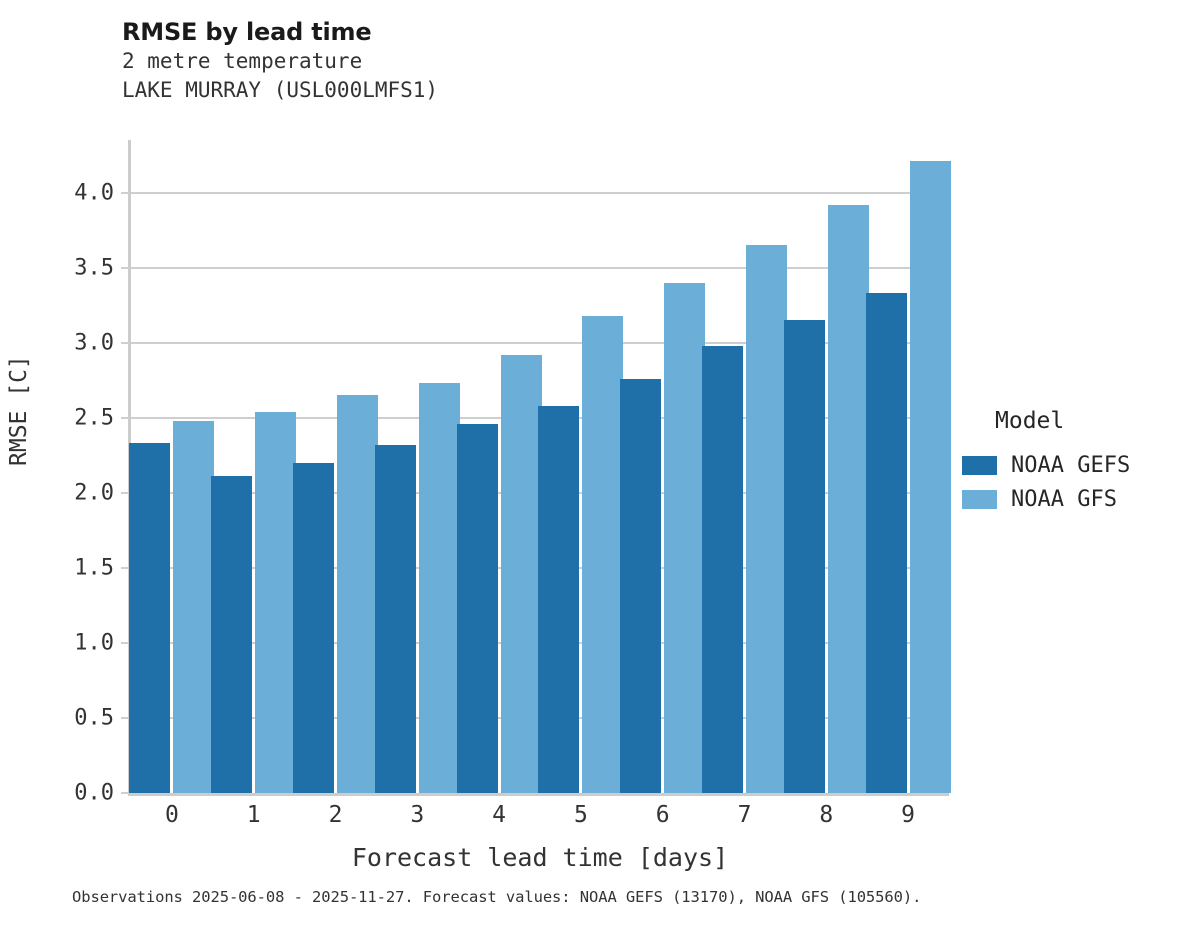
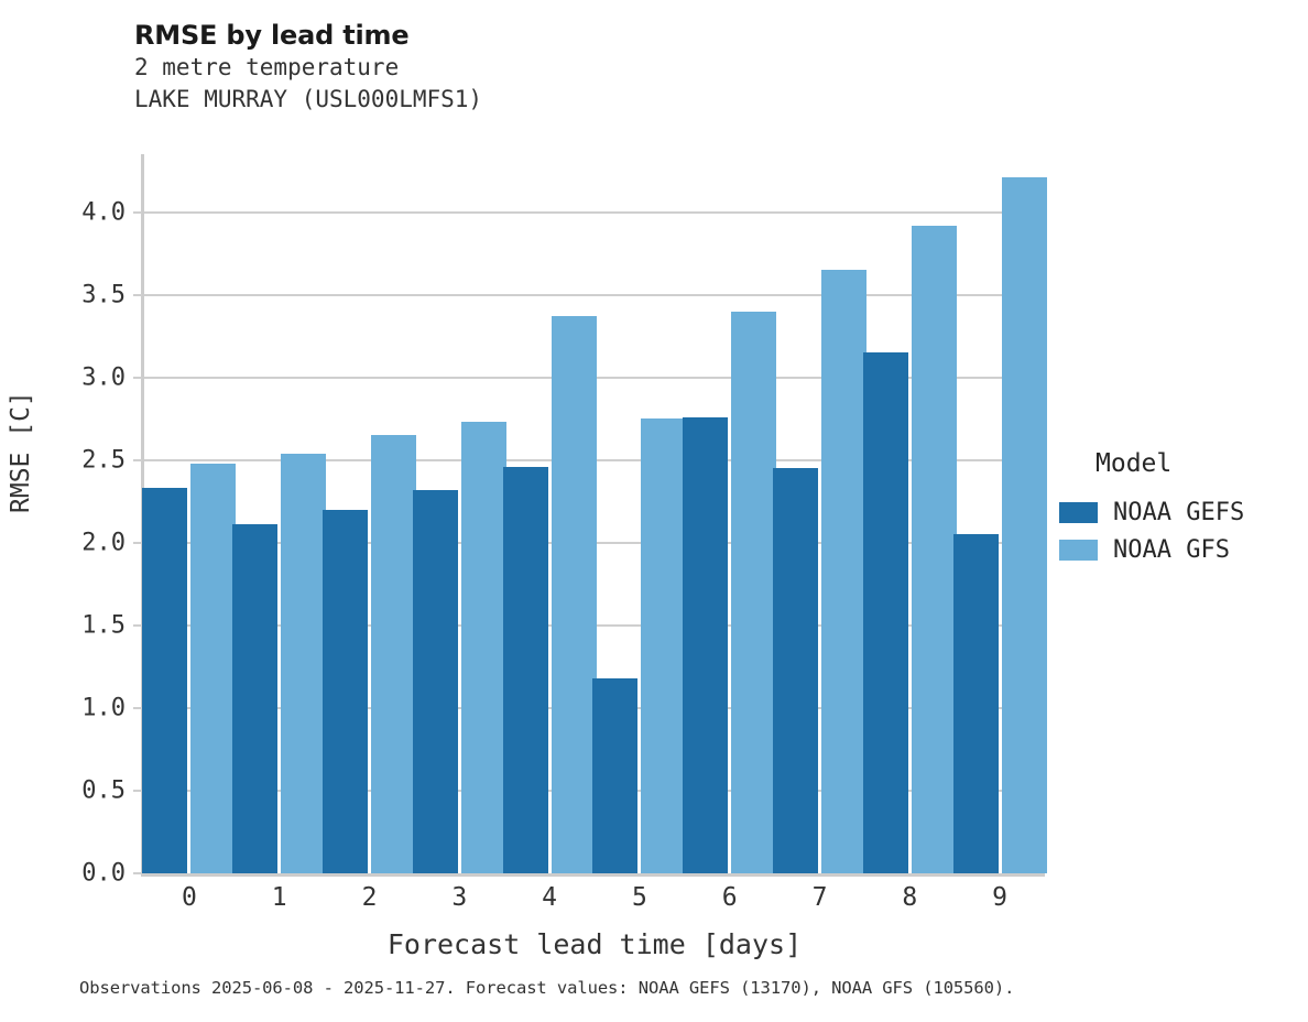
NOAA GFS/4: 2.92 -> 3.37
NOAA GEFS/5: 2.58 -> 1.18
NOAA GFS/5: 3.18 -> 2.75
NOAA GEFS/7: 2.98 -> 2.45
NOAA GEFS/9: 3.33 -> 2.05
